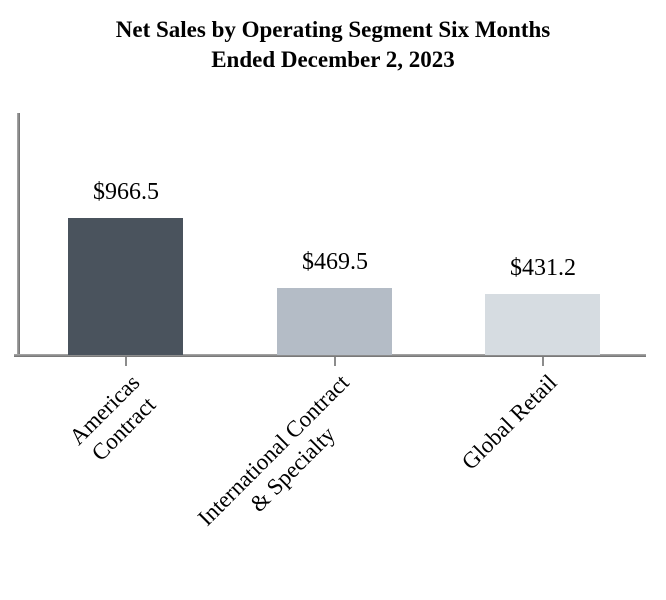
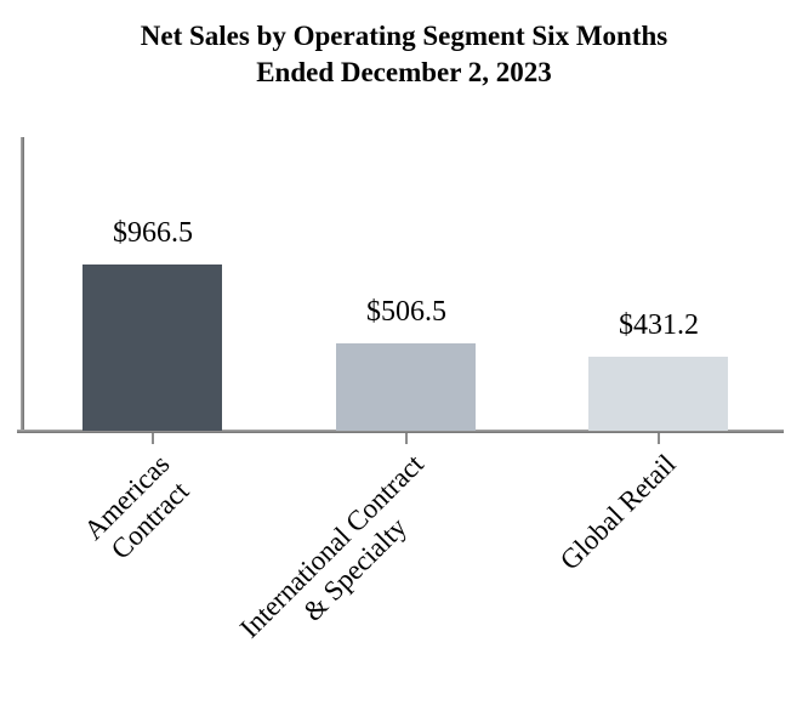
International Contract & Specialty: $469.5 -> $506.5
